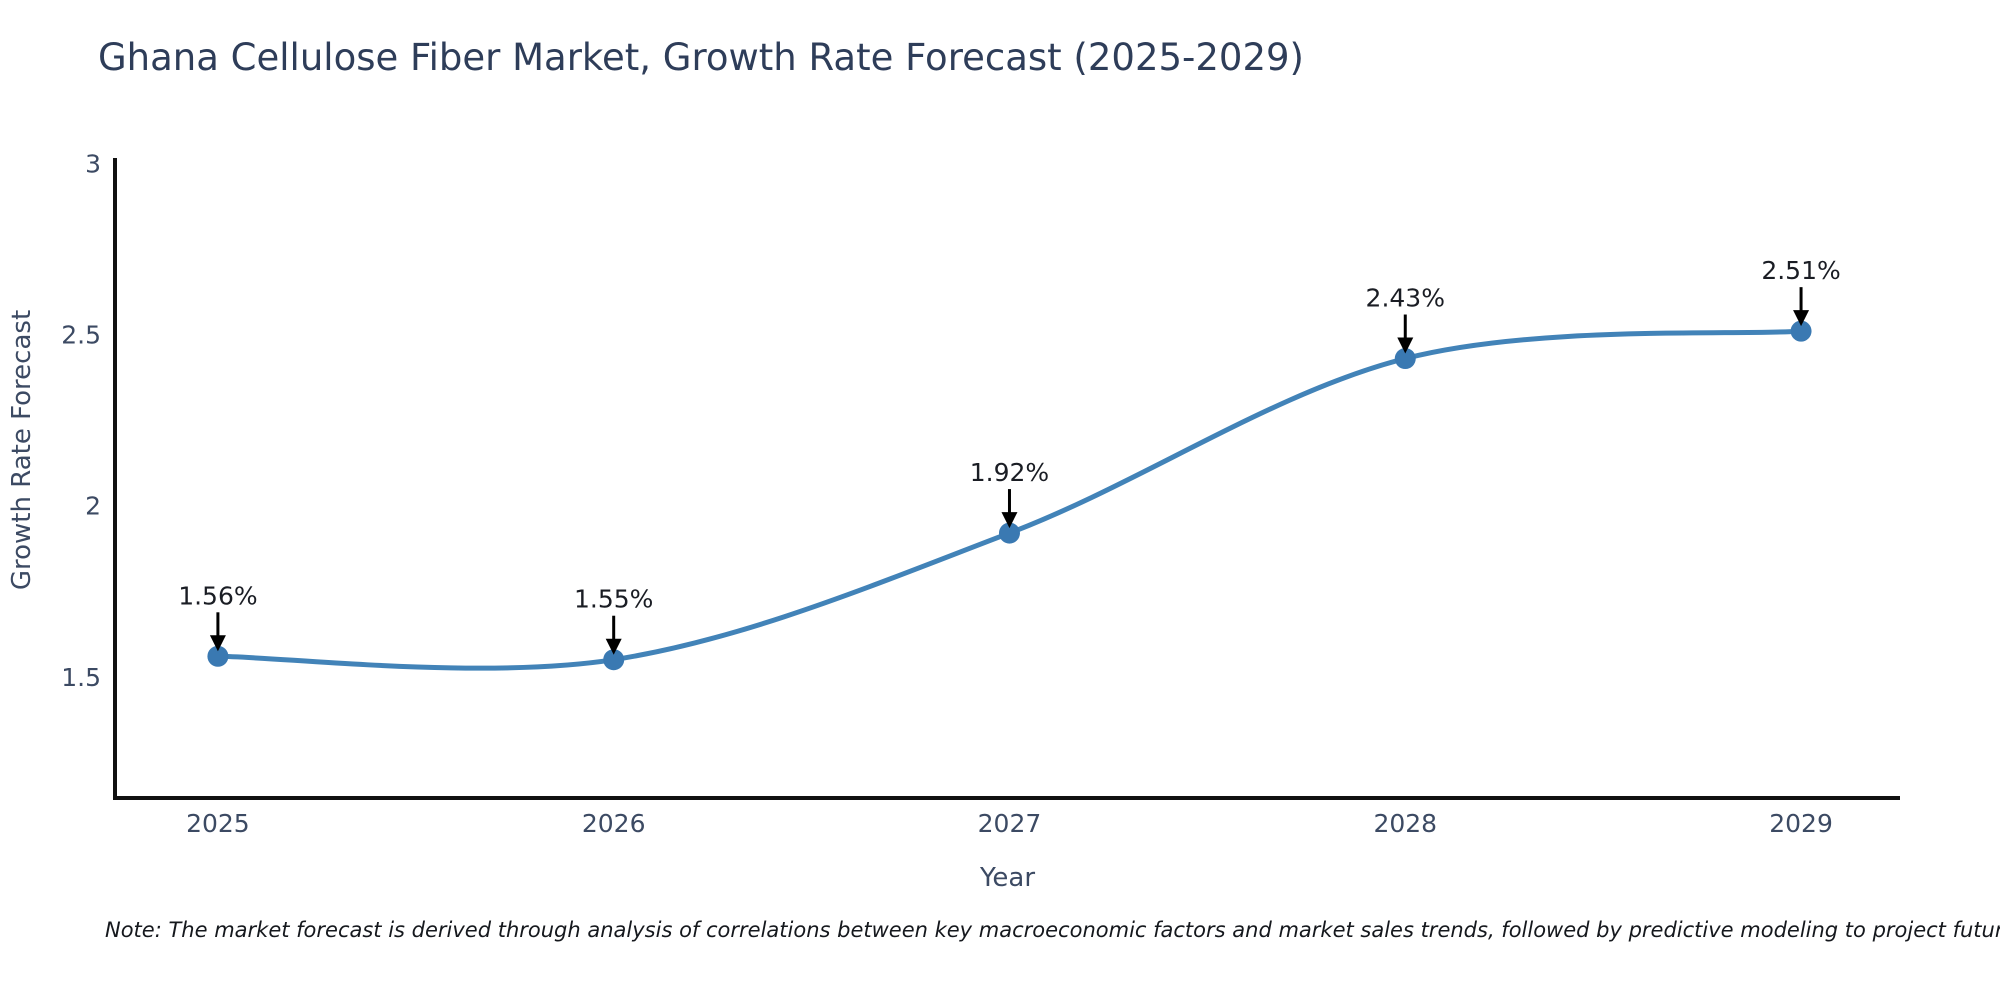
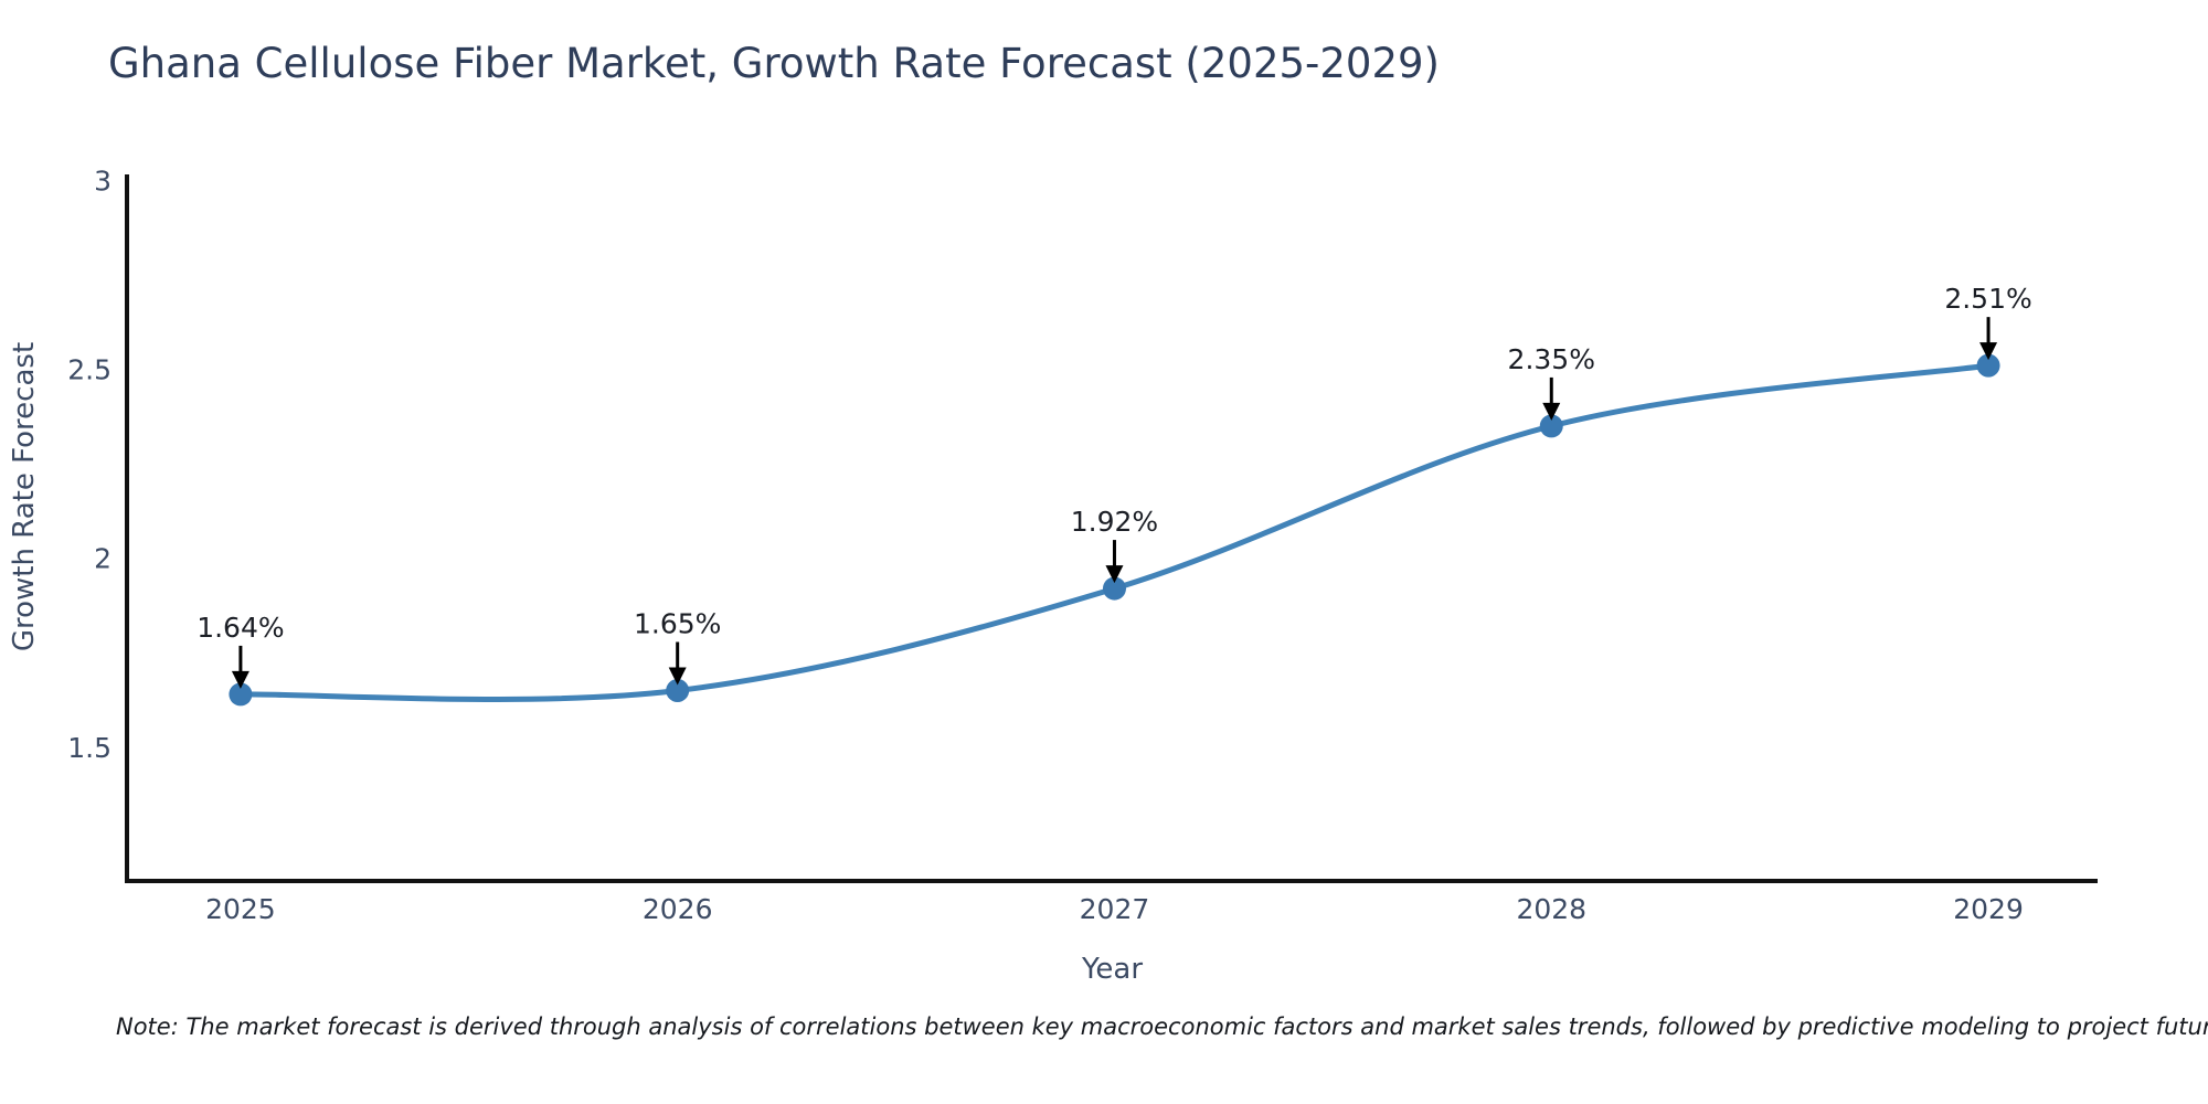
2025: 1.56% -> 1.64%
2026: 1.55% -> 1.65%
2028: 2.43% -> 2.35%
